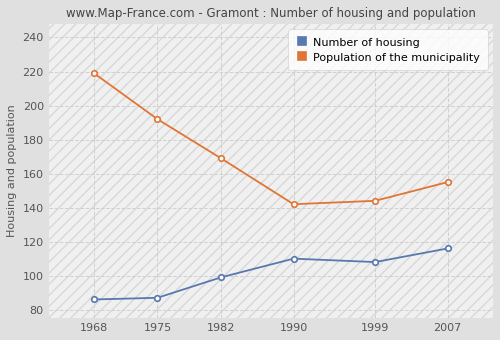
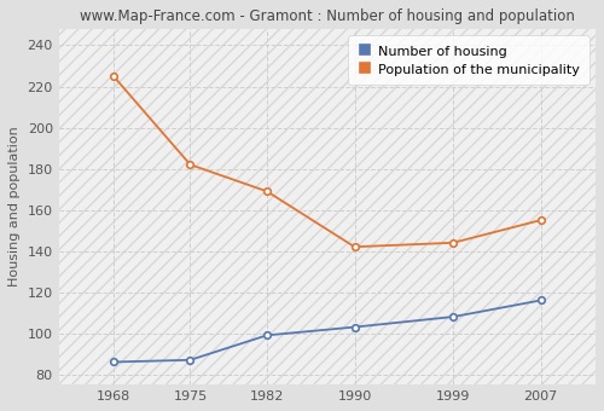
Population of the municipality/1968: 219 -> 225
Population of the municipality/1975: 192 -> 182
Number of housing/1990: 110 -> 103
